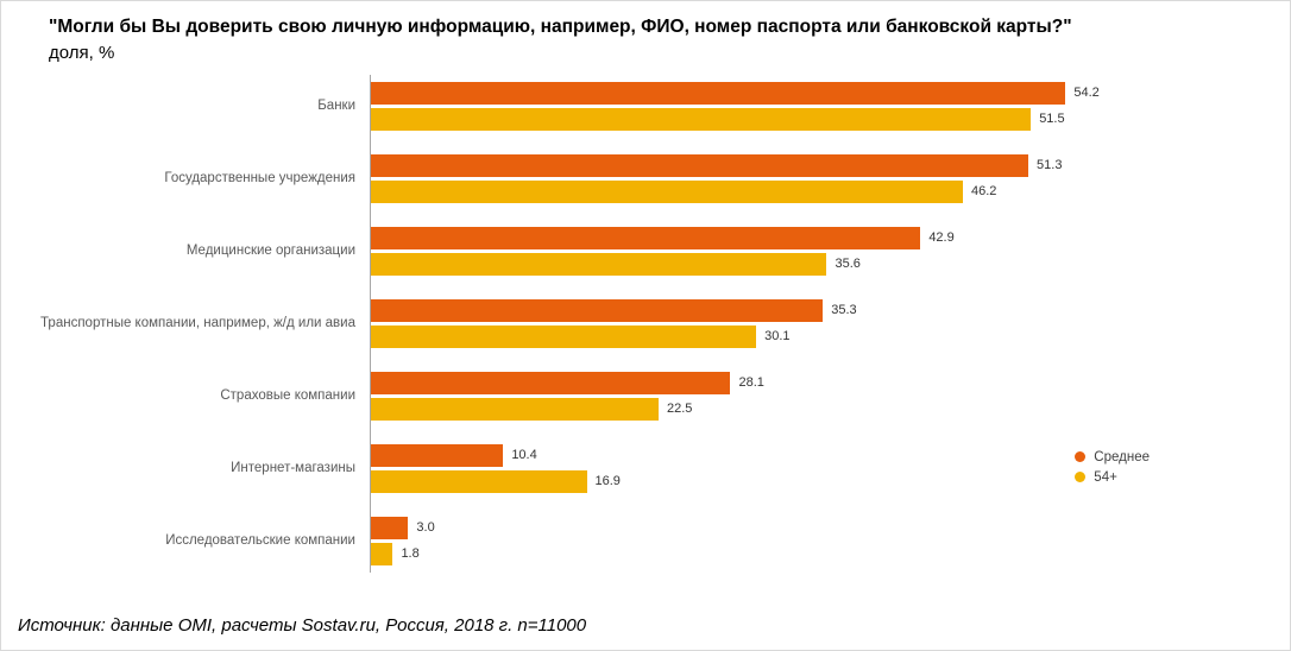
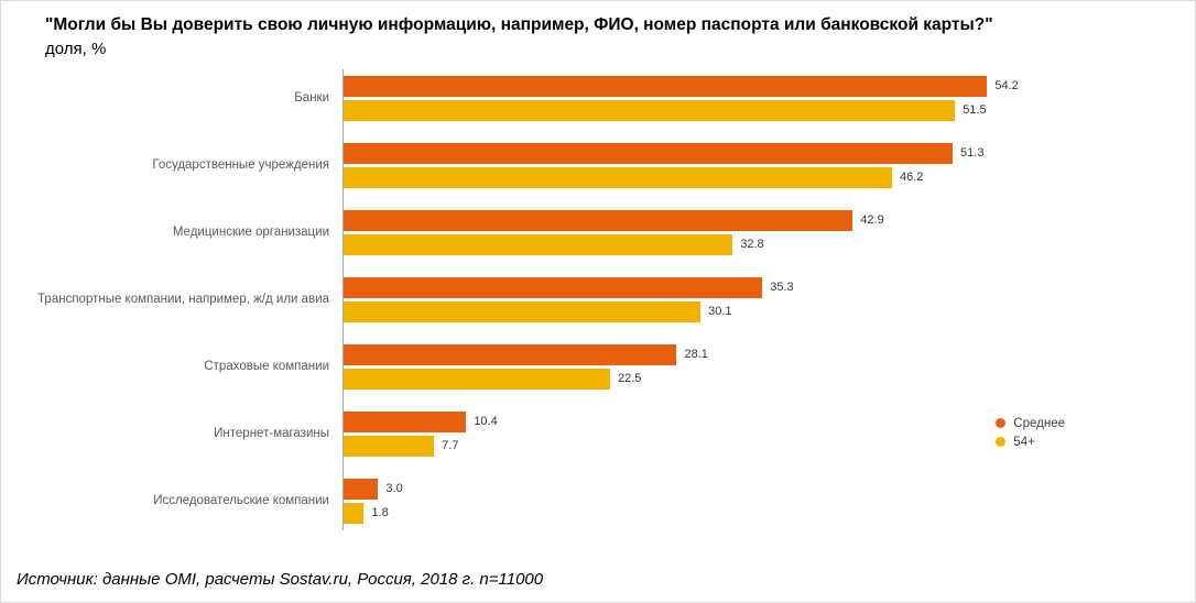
54+/Медицинские организации: 35.6 -> 32.8
54+/Интернет-магазины: 16.9 -> 7.7
